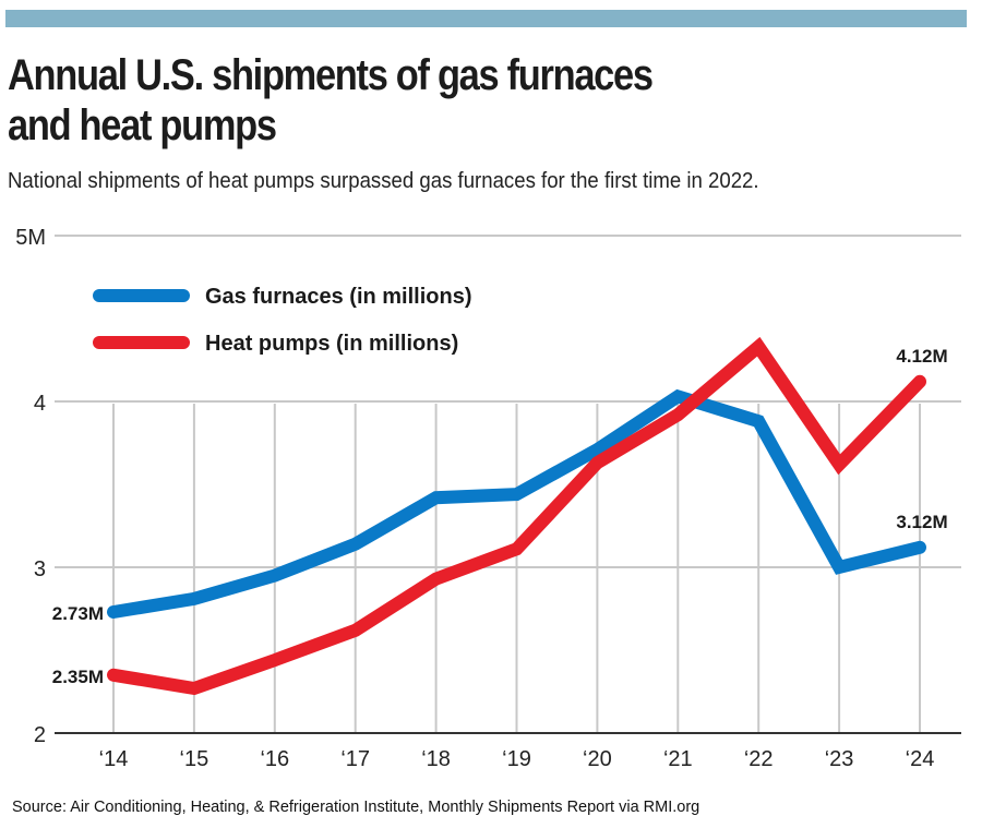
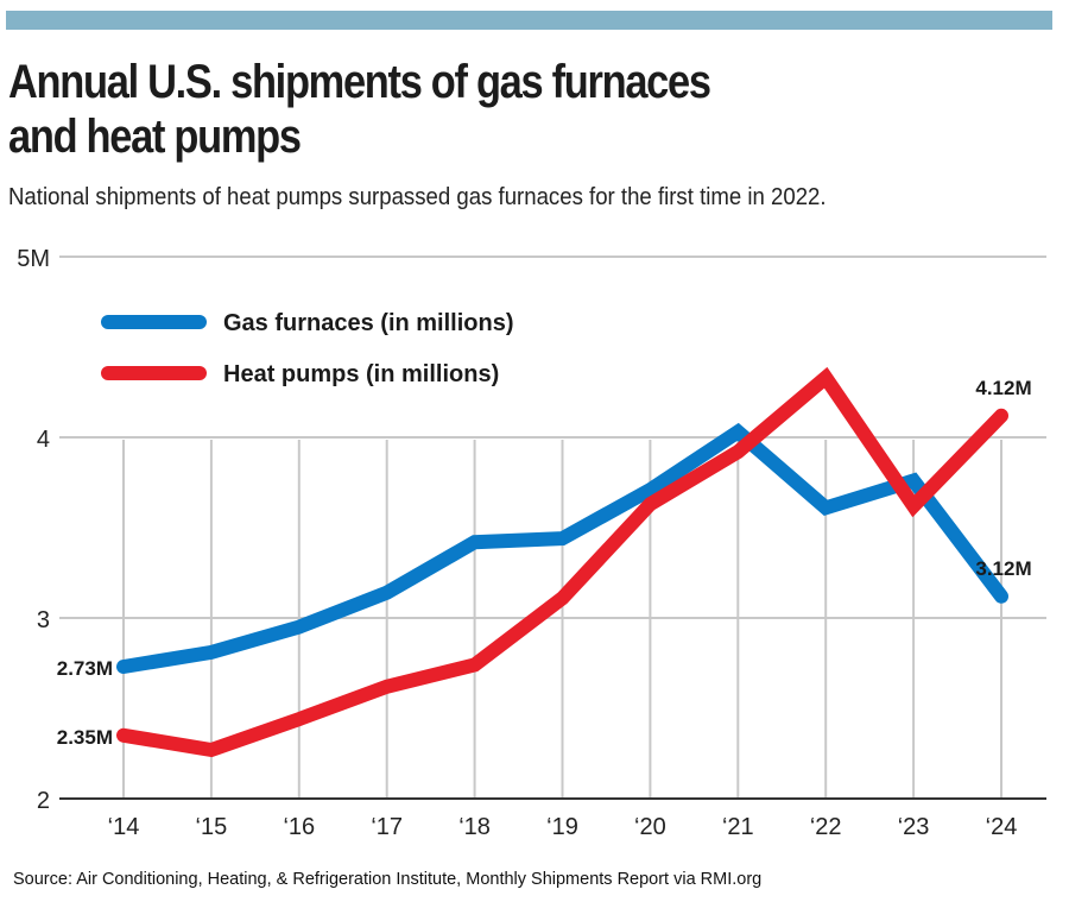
Heat pumps (in millions)/‘18: 2.93M -> 2.74M
Gas furnaces (in millions)/‘22: 3.88M -> 3.61M
Gas furnaces (in millions)/‘23: 3.00M -> 3.76M
